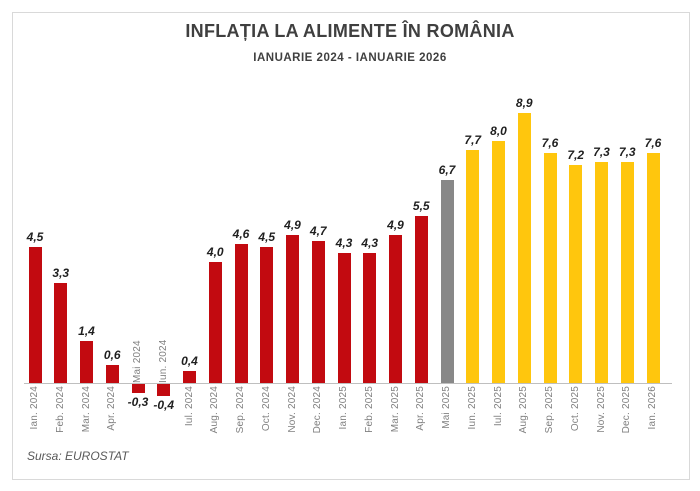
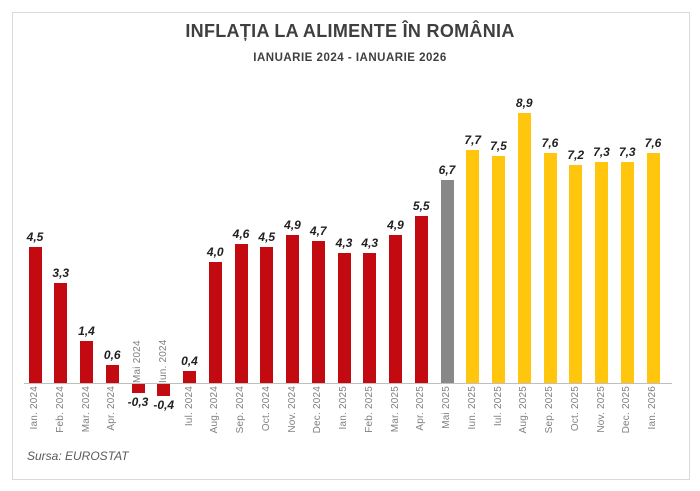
Iul. 2025: 8,0 -> 7,5
